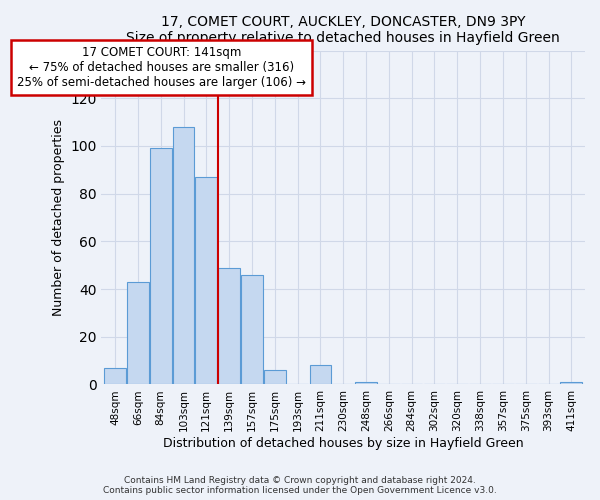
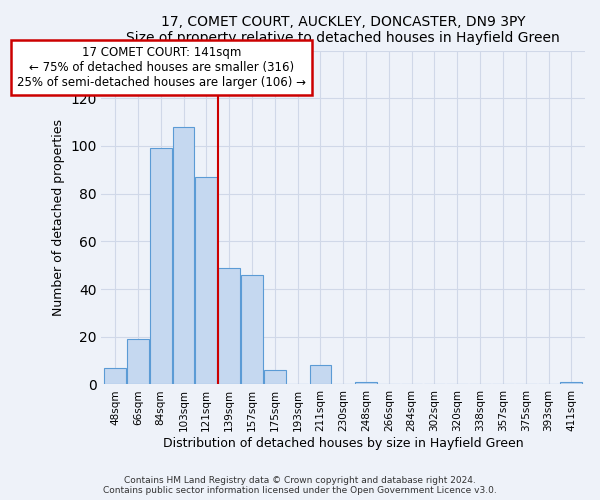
66sqm: 43 -> 19
